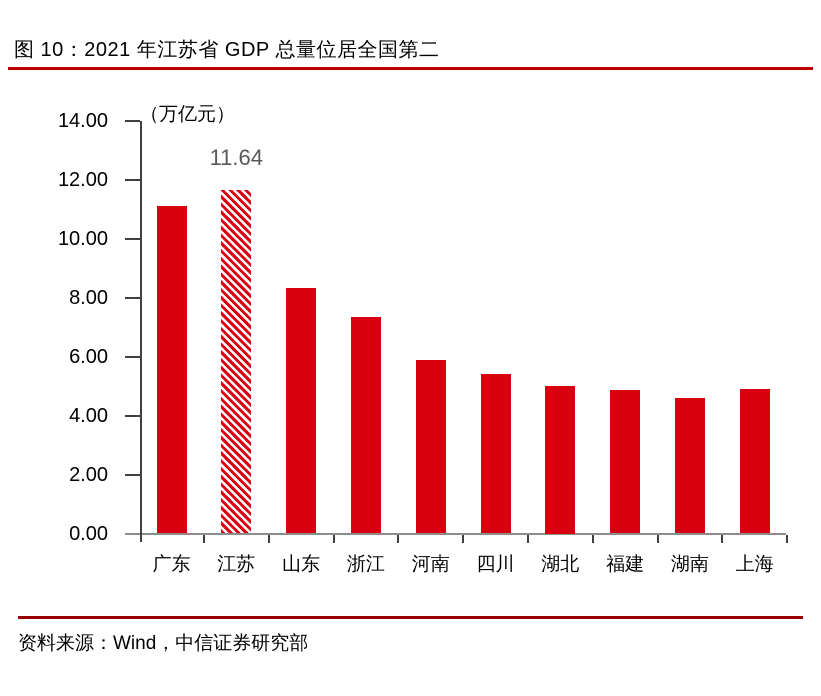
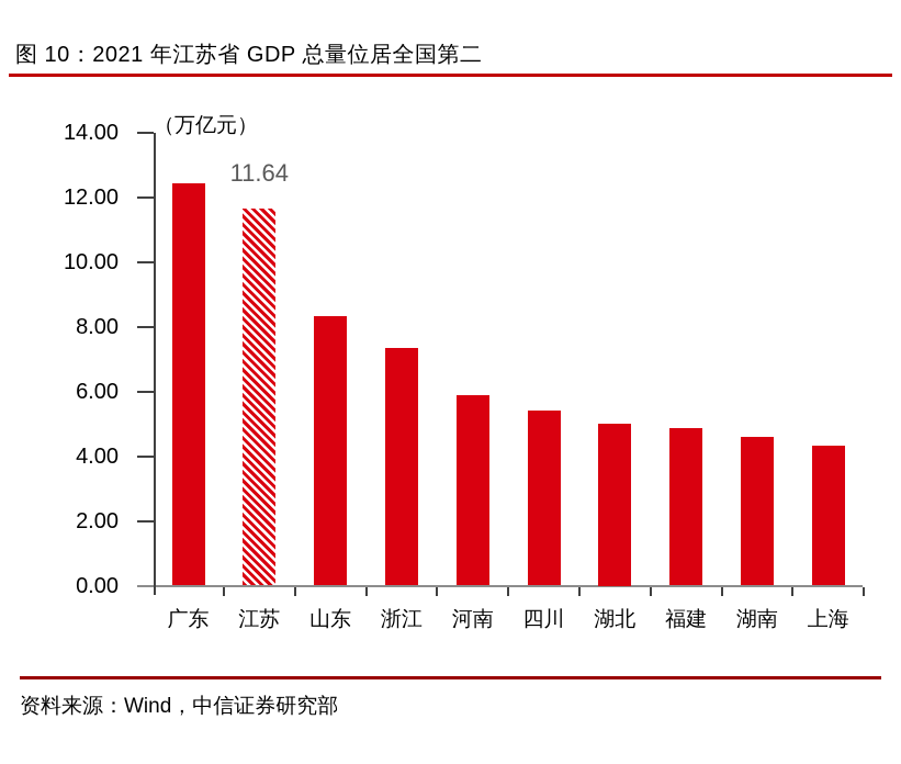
广东: 11.1 -> 12.4
上海: 4.9 -> 4.3
